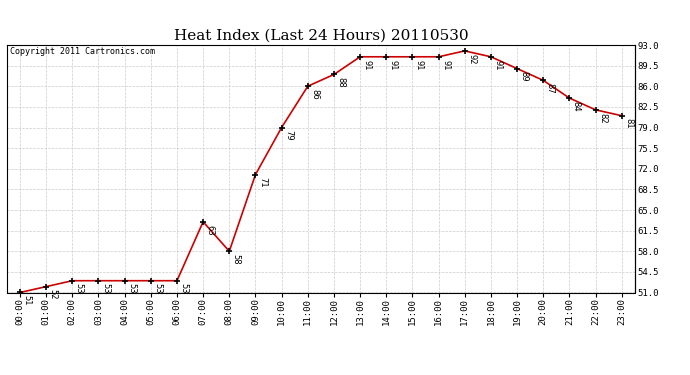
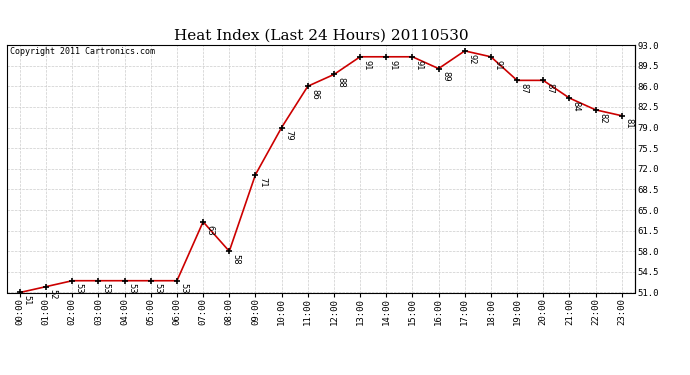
16:00: 91 -> 89
19:00: 89 -> 87
